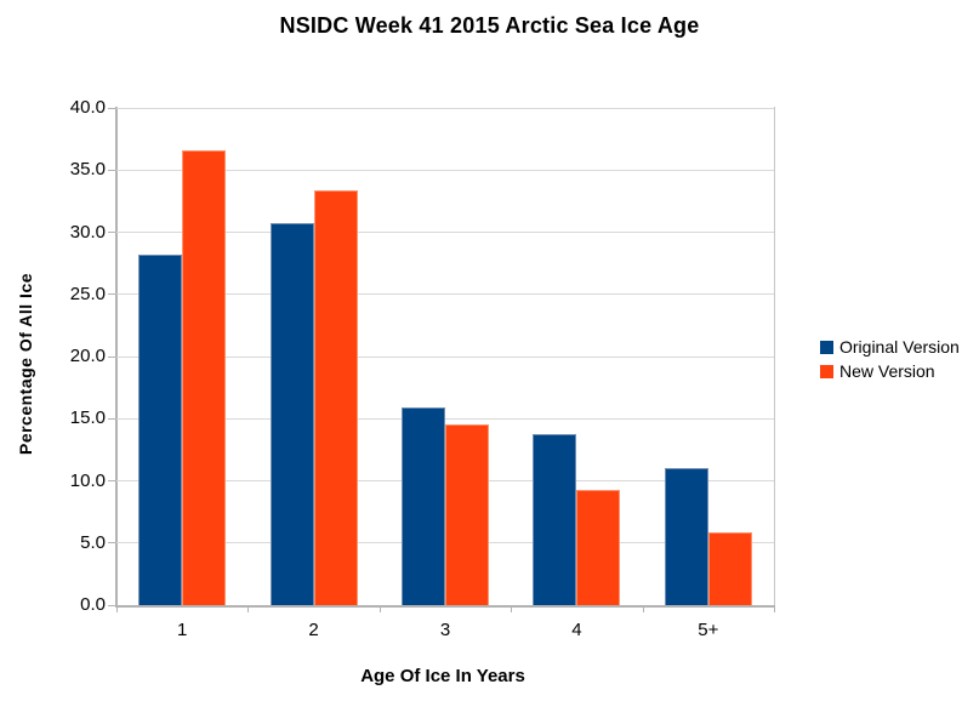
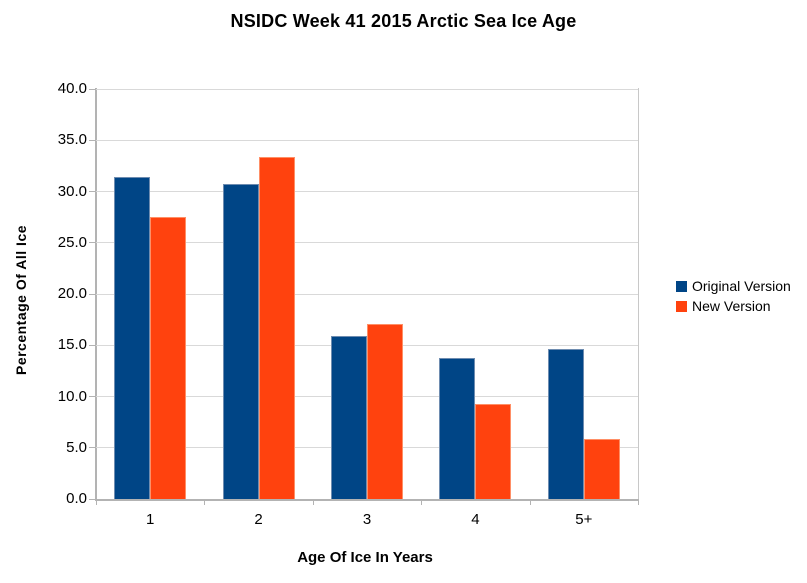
Original Version/1: 28.2 -> 31.4
New Version/1: 36.6 -> 27.5
New Version/3: 14.5 -> 17.1
Original Version/5+: 11.0 -> 14.6
